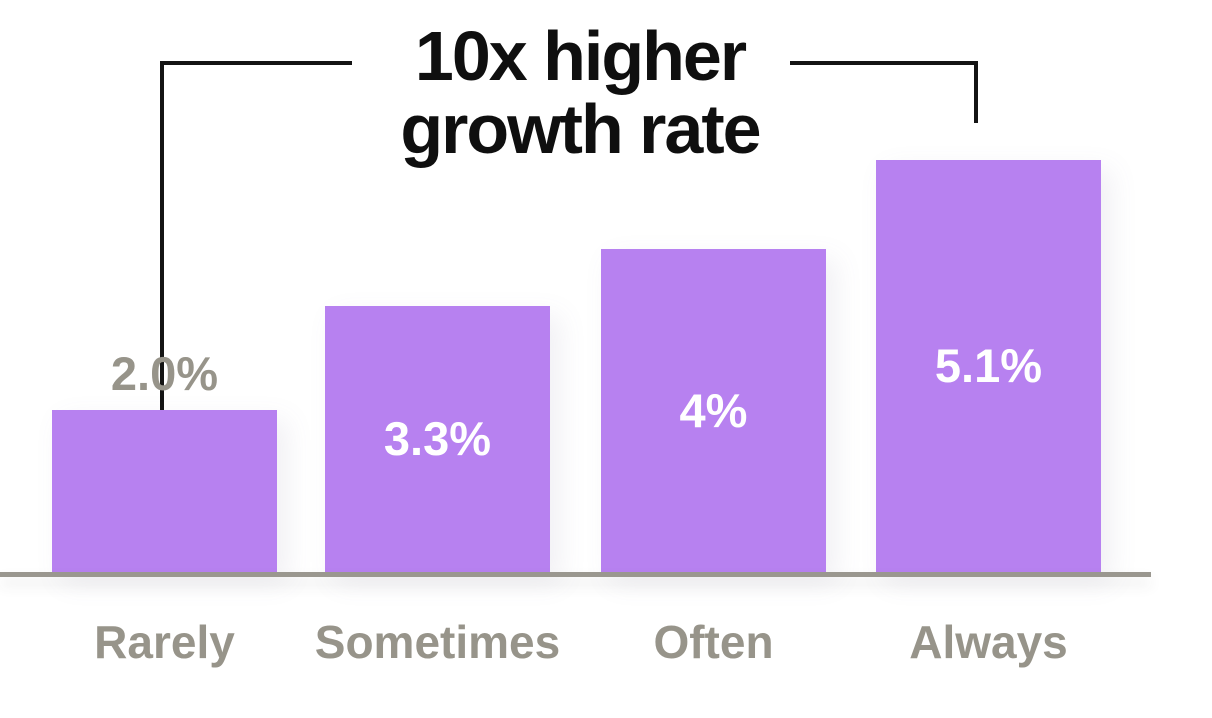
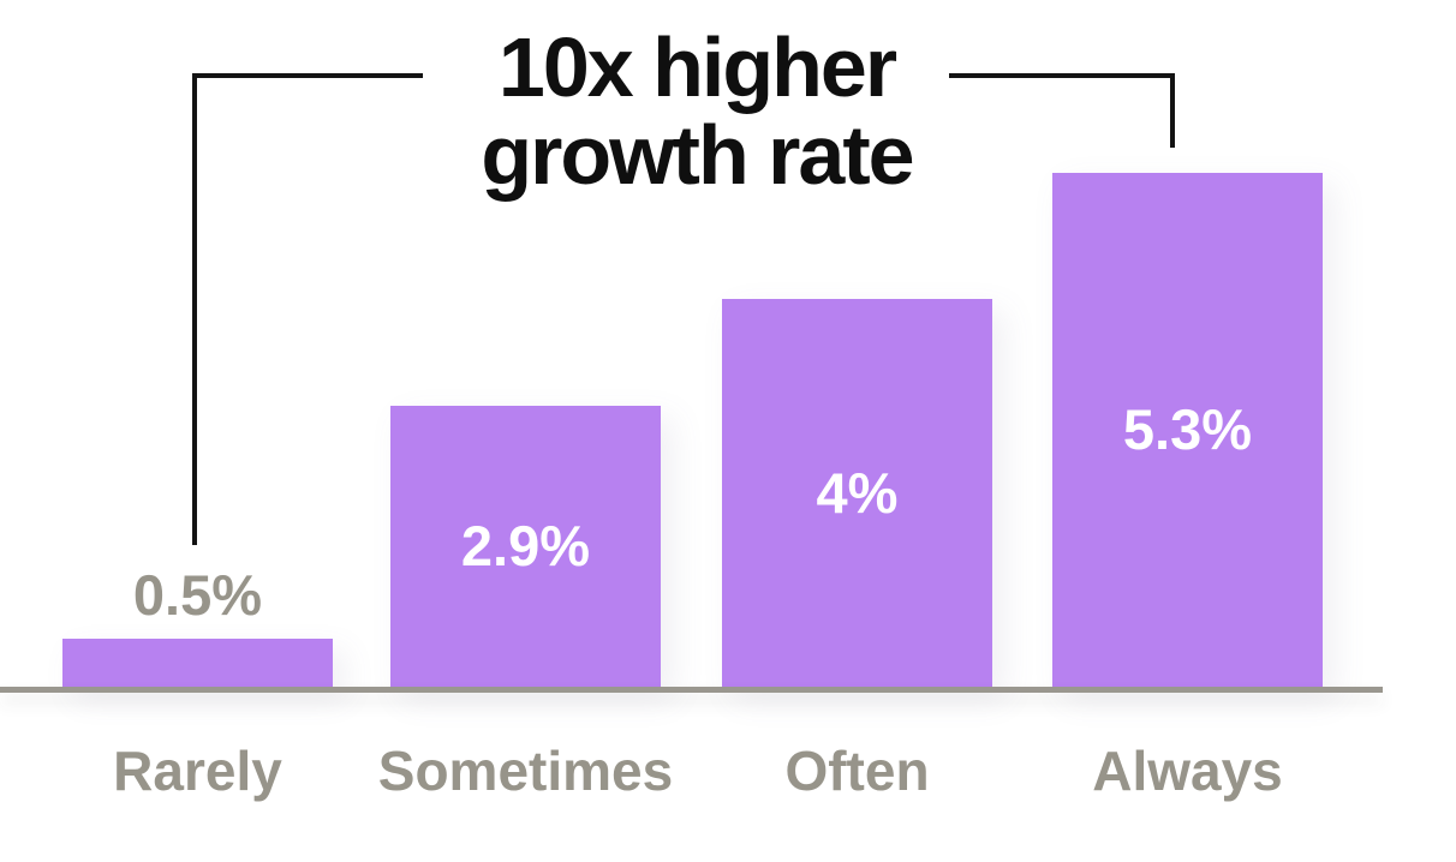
Rarely: 2.0% -> 0.5%
Sometimes: 3.3% -> 2.9%
Always: 5.1% -> 5.3%
